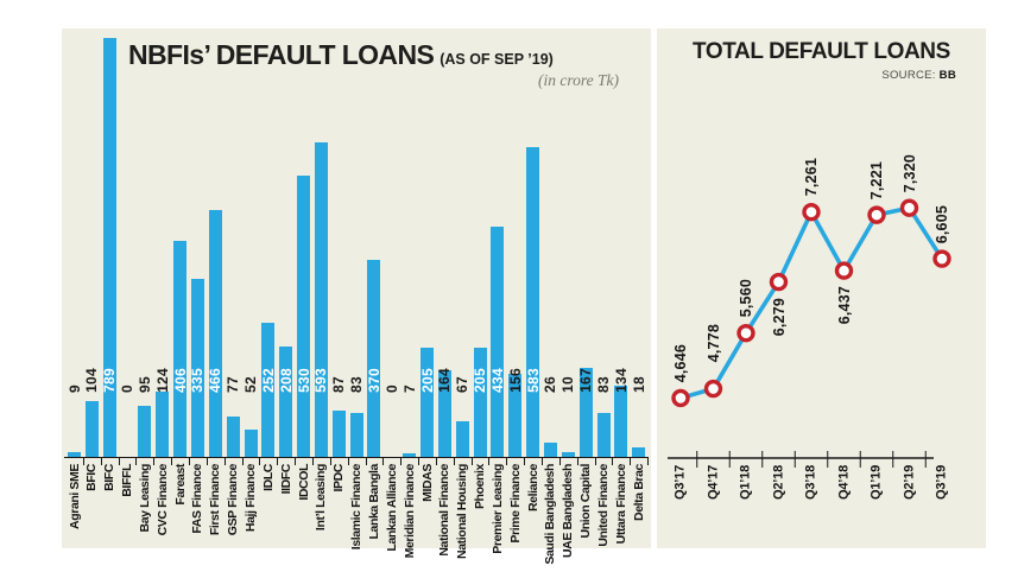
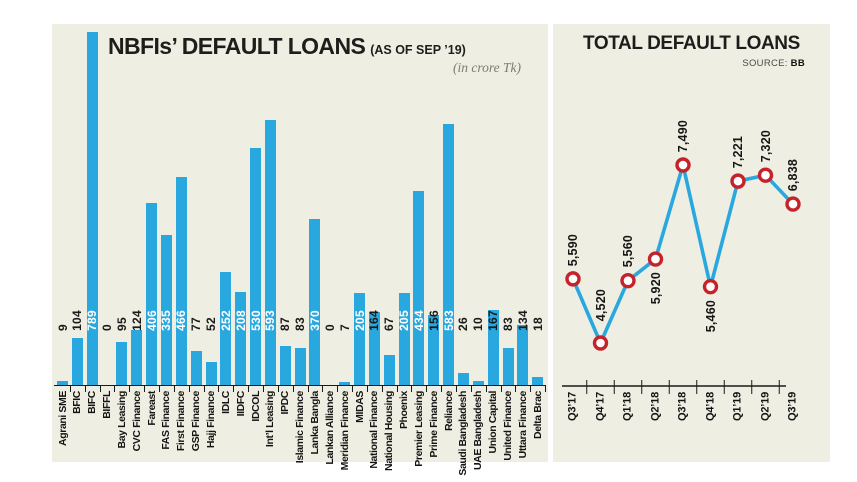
TOTAL DEFAULT LOANS/Q3’17: 4,646 -> 5,590
TOTAL DEFAULT LOANS/Q4’17: 4,778 -> 4,520
TOTAL DEFAULT LOANS/Q2’18: 6,279 -> 5,920
TOTAL DEFAULT LOANS/Q3’18: 7,261 -> 7,490
TOTAL DEFAULT LOANS/Q4’18: 6,437 -> 5,460
TOTAL DEFAULT LOANS/Q3’19: 6,605 -> 6,838
